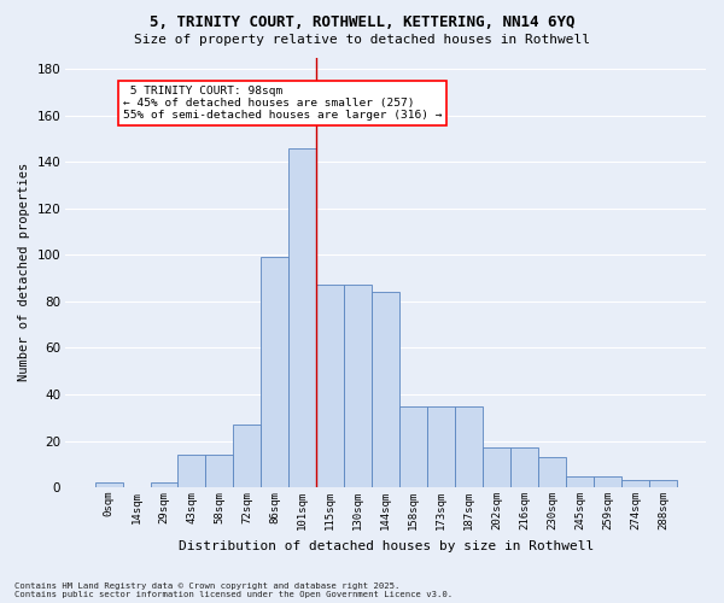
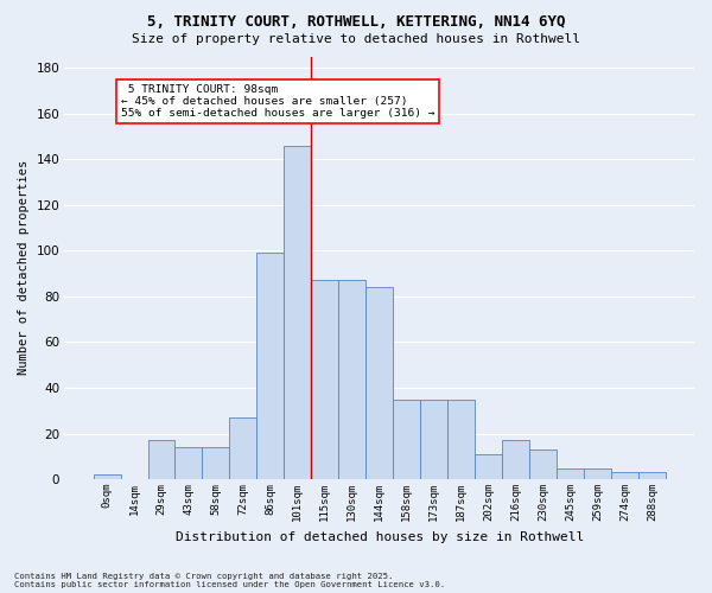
29sqm: 2 -> 17
202sqm: 17 -> 11
